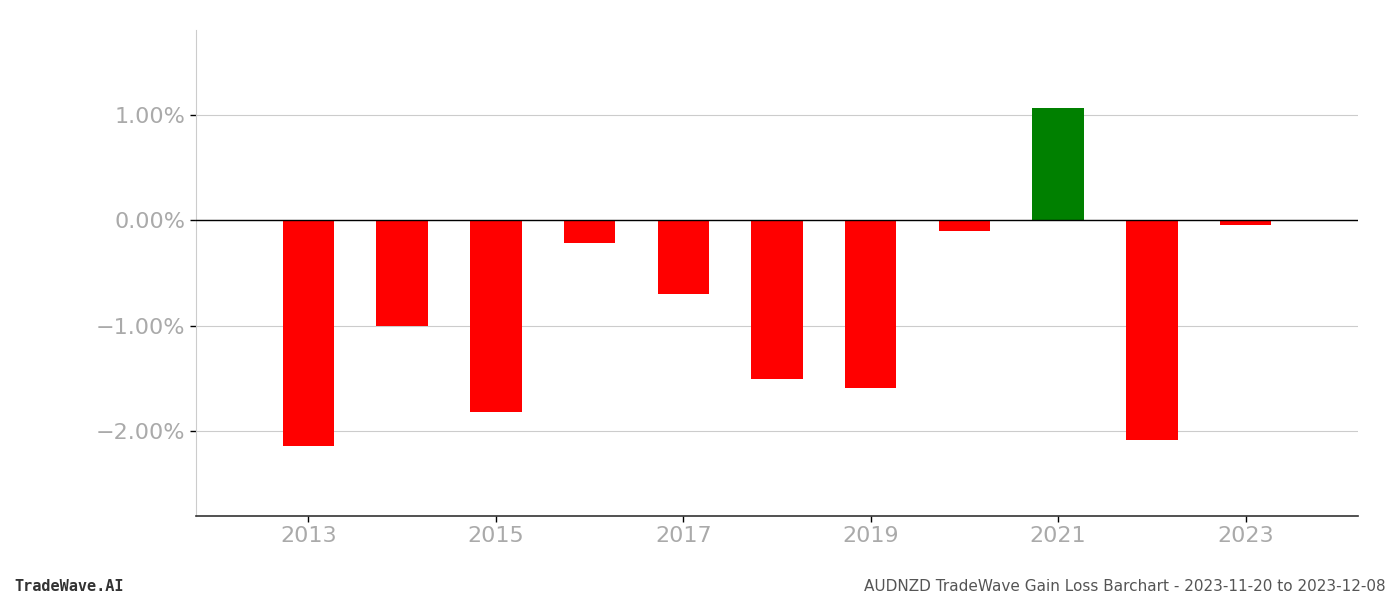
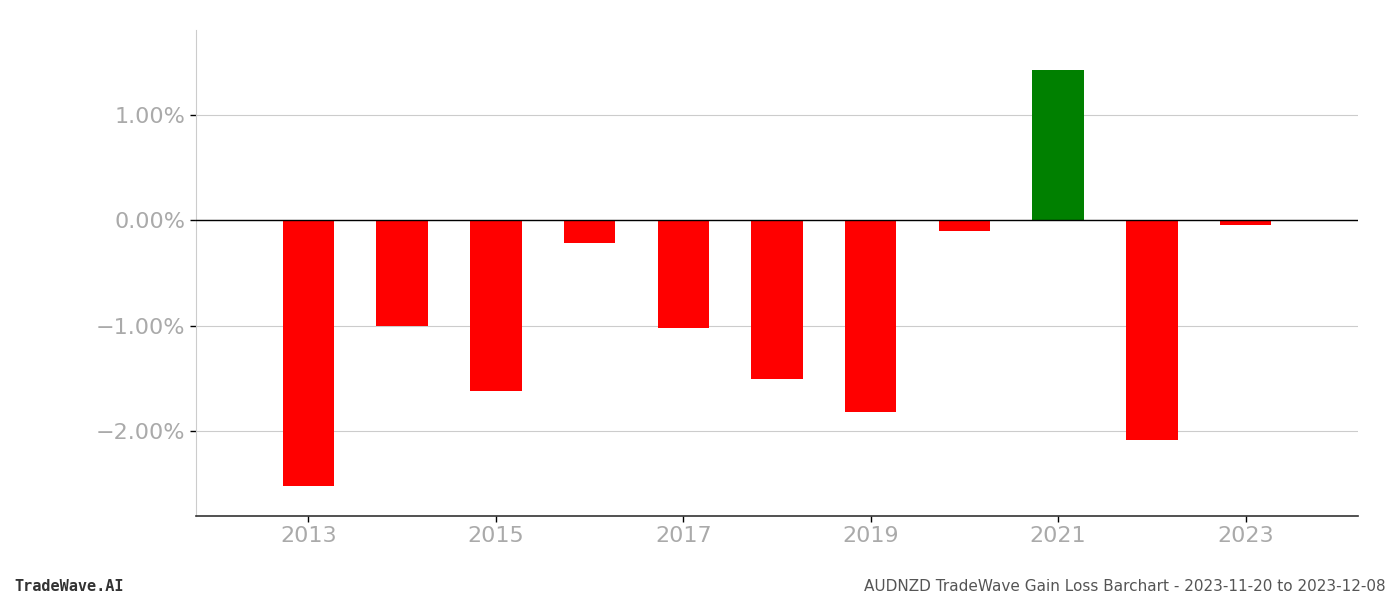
2013: -2.14% -> -2.52%
2015: -1.82% -> -1.62%
2017: -0.70% -> -1.02%
2019: -1.59% -> -1.82%
2021: 1.06% -> 1.42%
